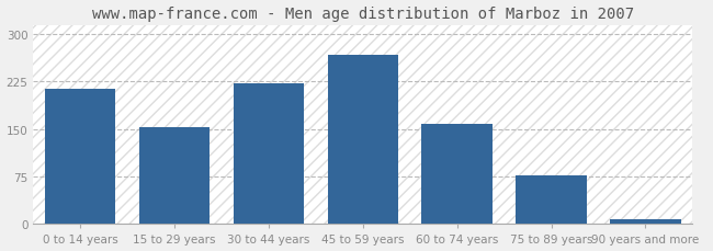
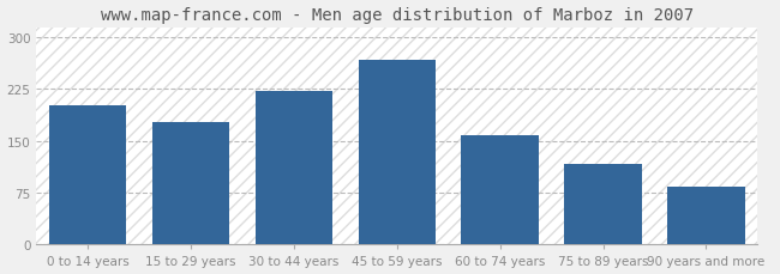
0 to 14 years: 213 -> 202
15 to 29 years: 153 -> 178
75 to 89 years: 77 -> 116
90 years and more: 8 -> 84
